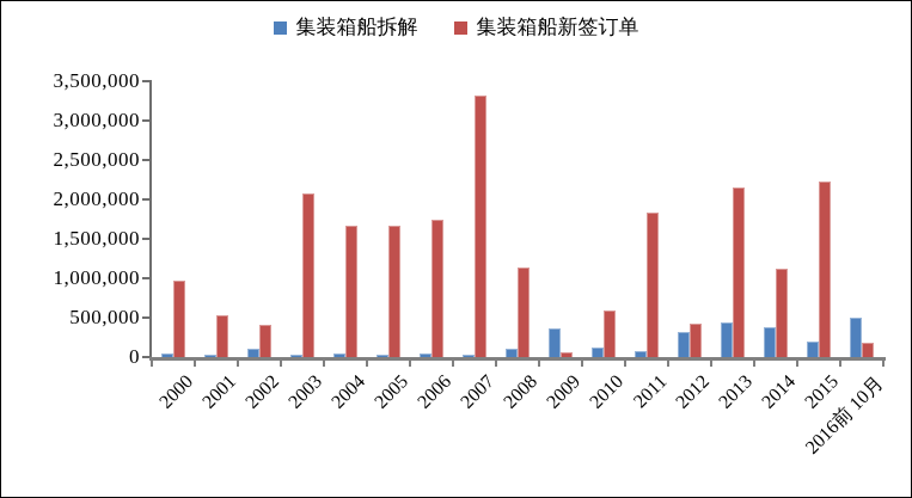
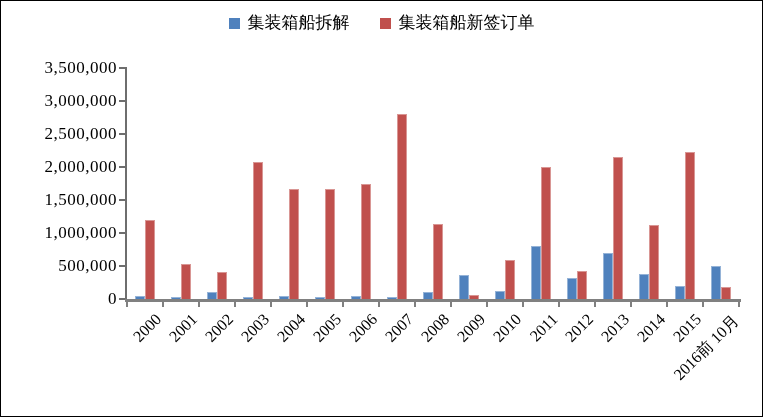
集装箱船新签订单/2000: 1000000 -> 1200000
集装箱船新签订单/2007: 3300000 -> 2800000
集装箱船拆解/2011: 100000 -> 800000
集装箱船新签订单/2011: 1800000 -> 2000000
集装箱船拆解/2013: 400000 -> 700000
